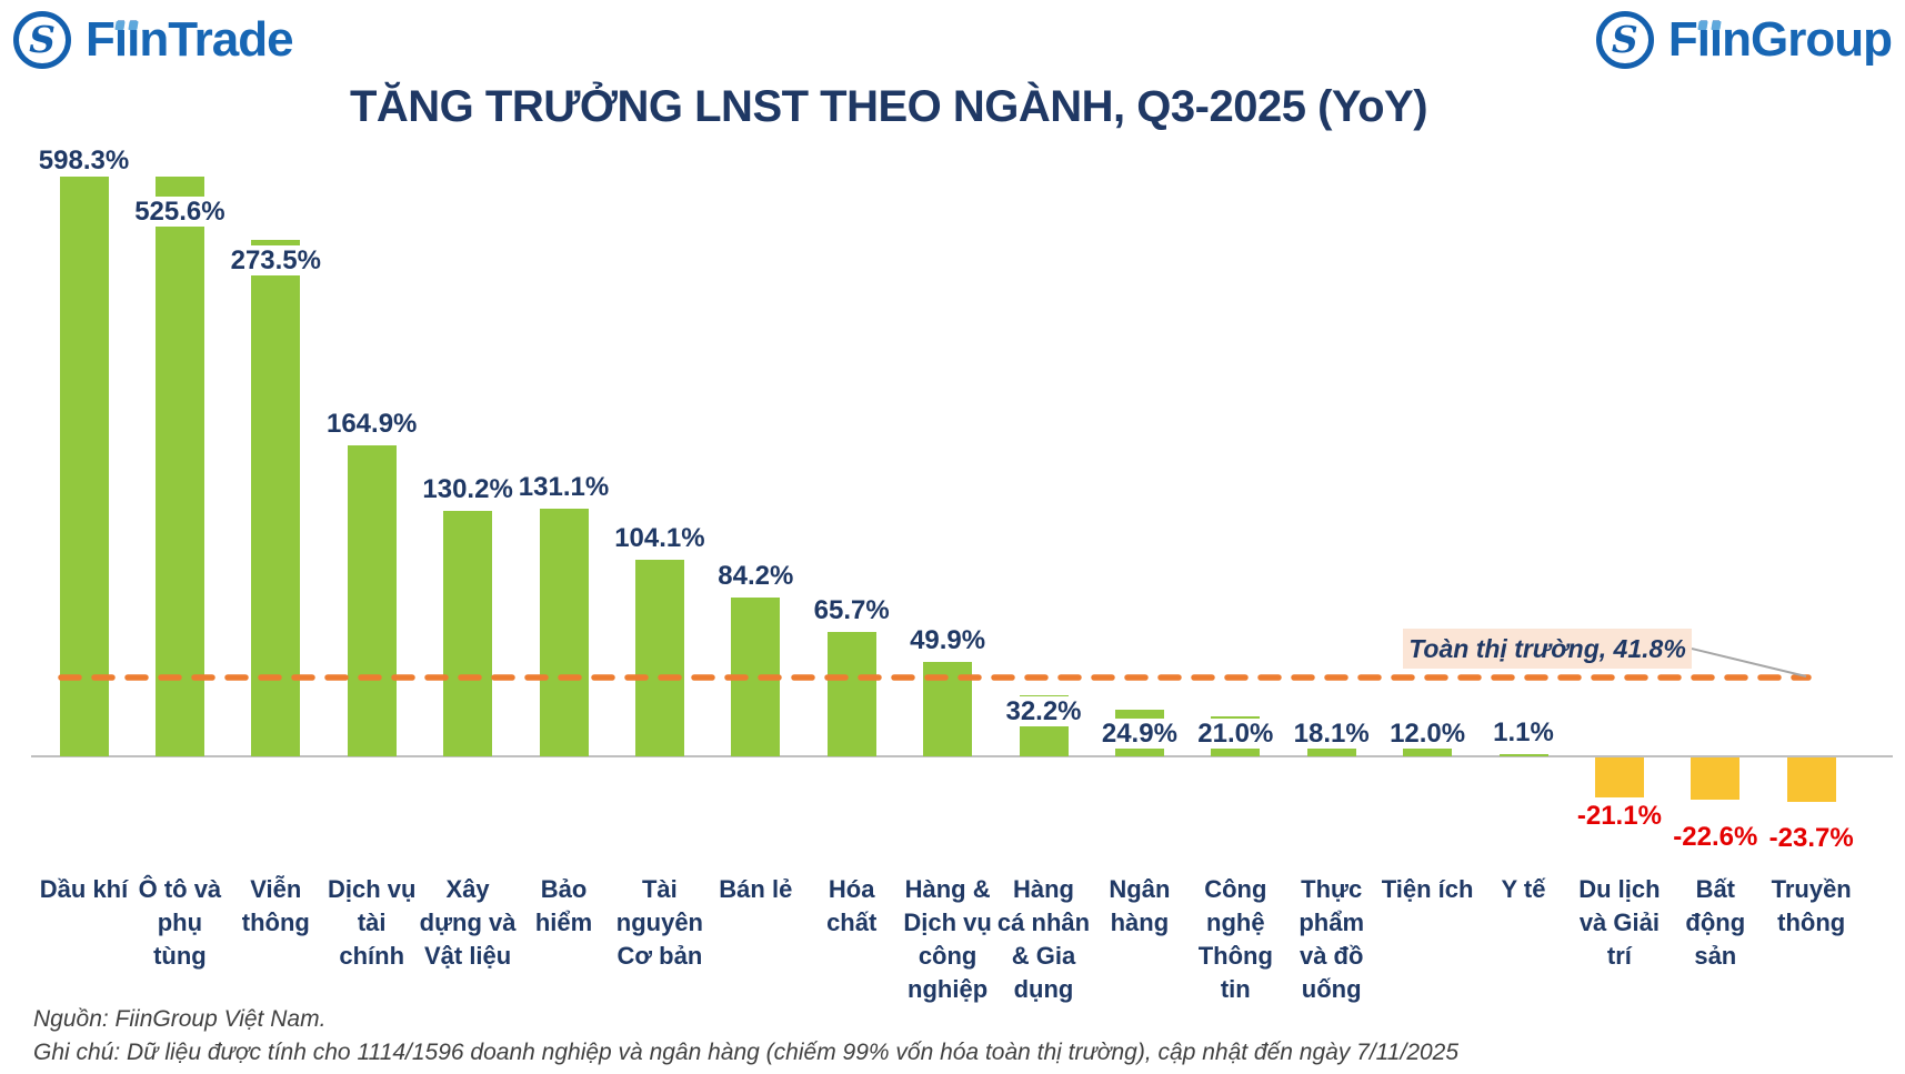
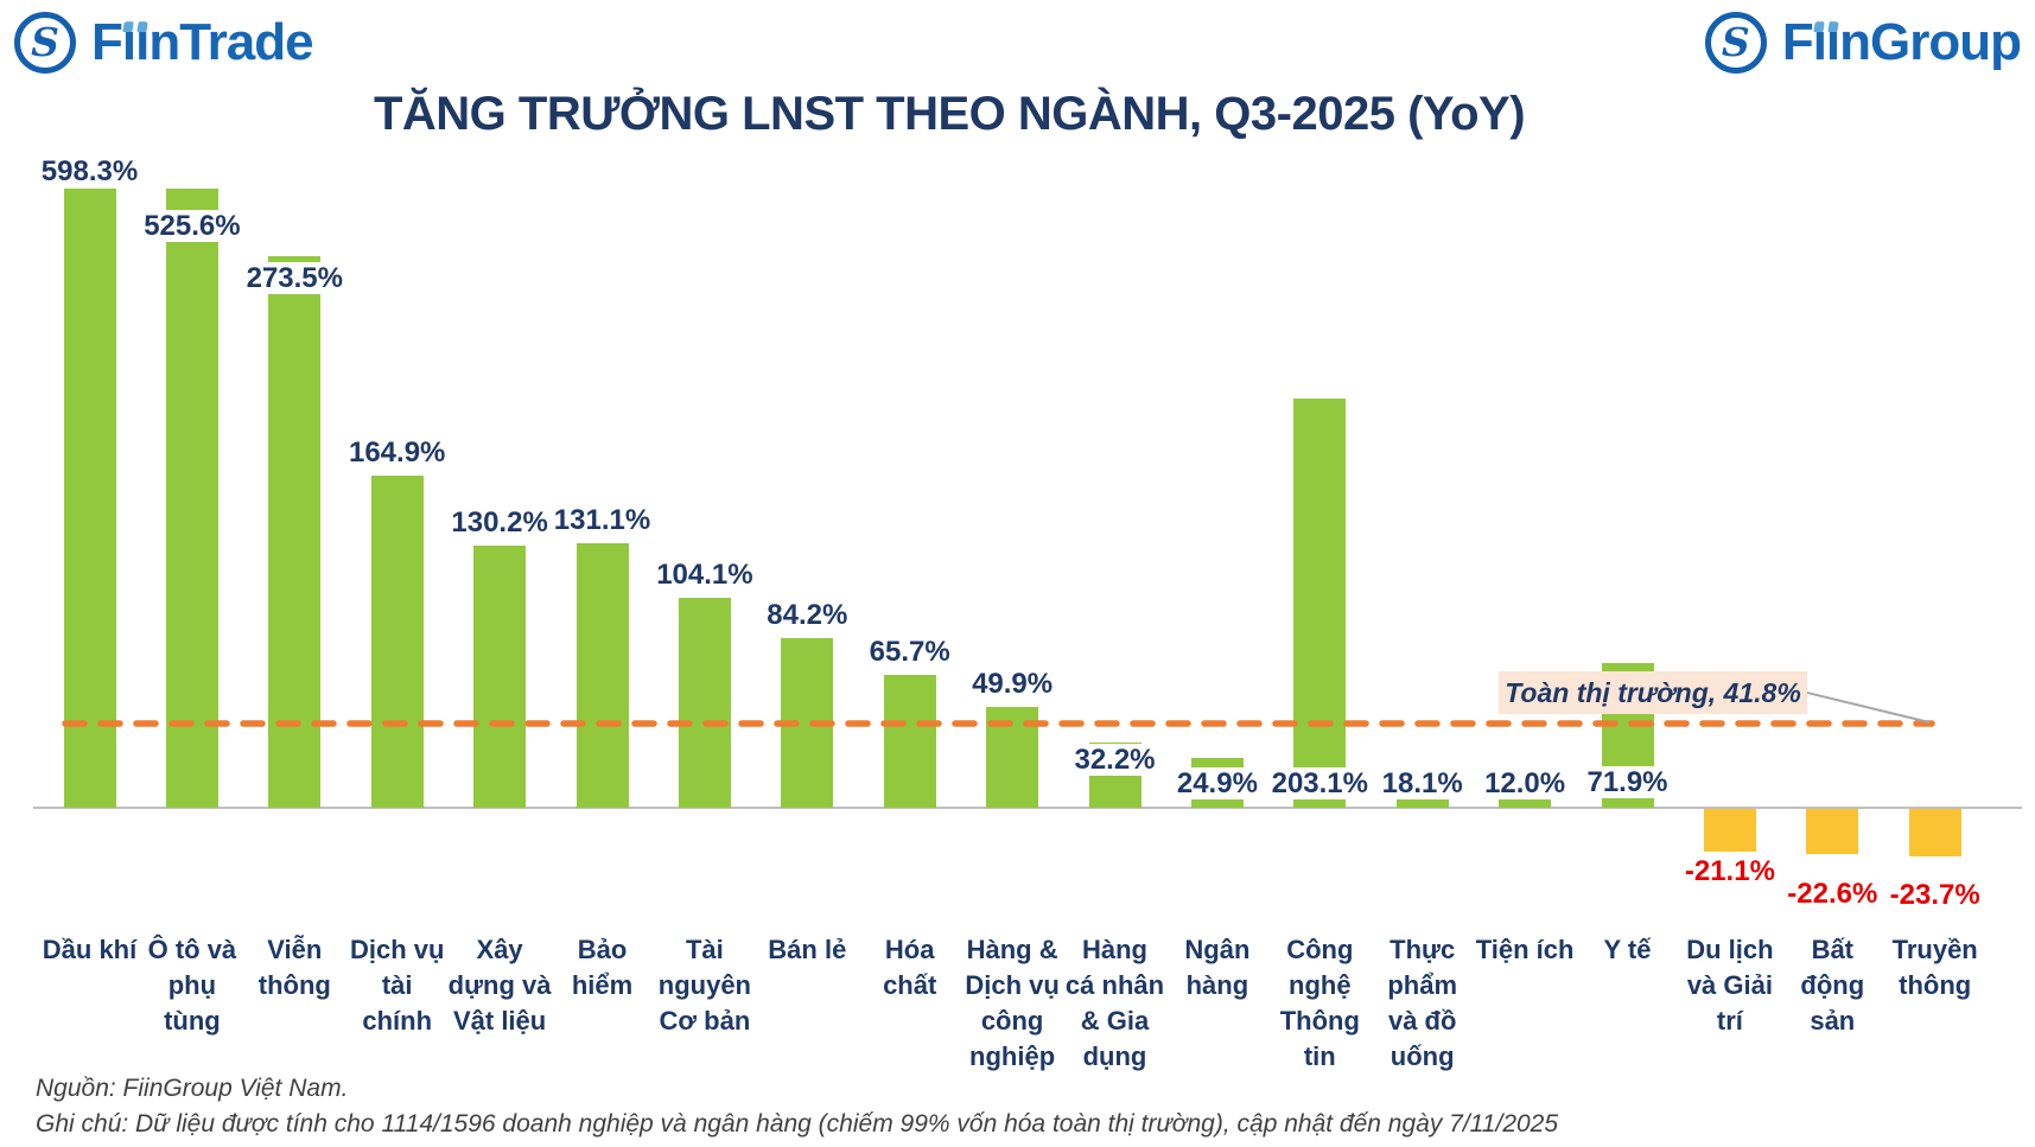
Công nghệ Thông tin: 21.0% -> 203.1%
Y tế: 1.1% -> 71.9%
